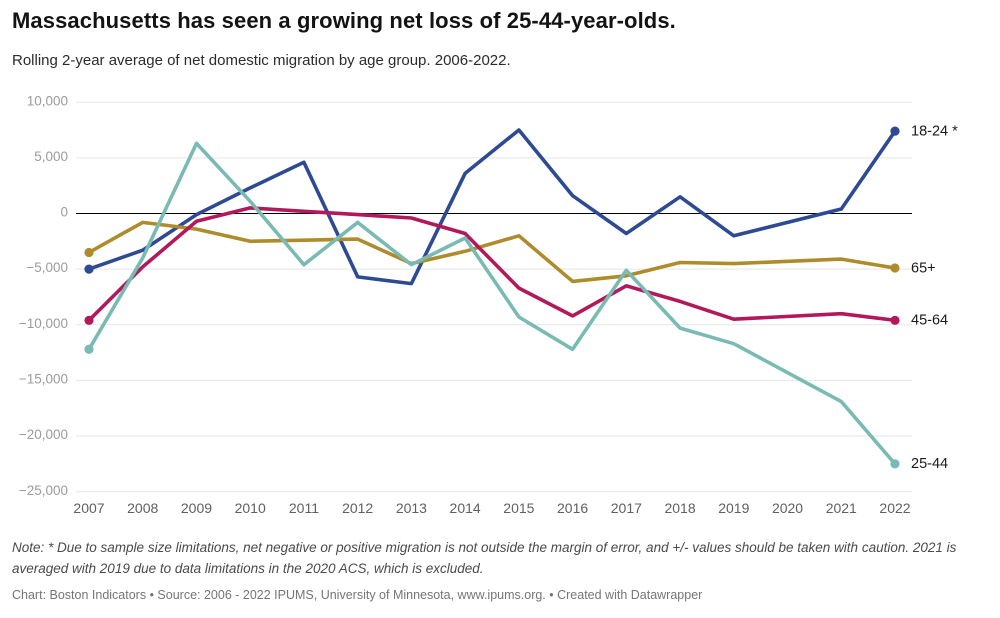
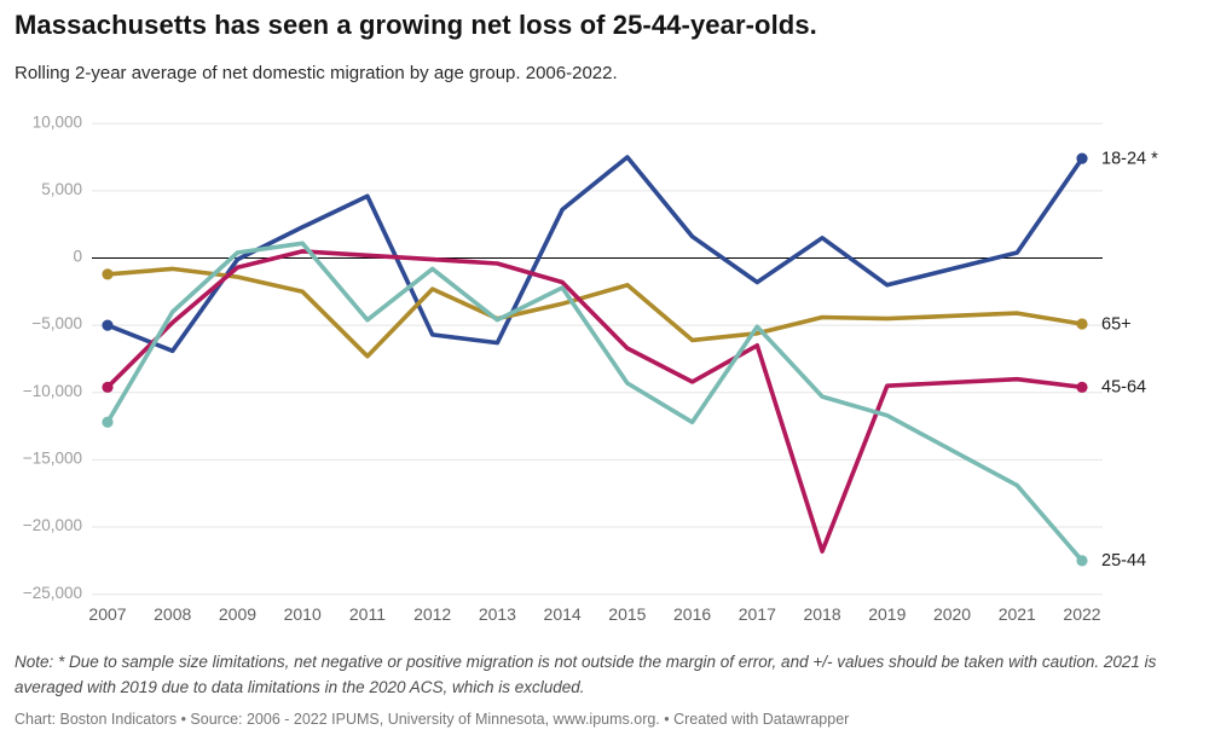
65+/2007: -3500 -> -1200
18-24 */2008: -3300 -> -6900
25-44/2009: 6300 -> 400
65+/2011: -2400 -> -7300
45-64/2018: -7900 -> -21800
